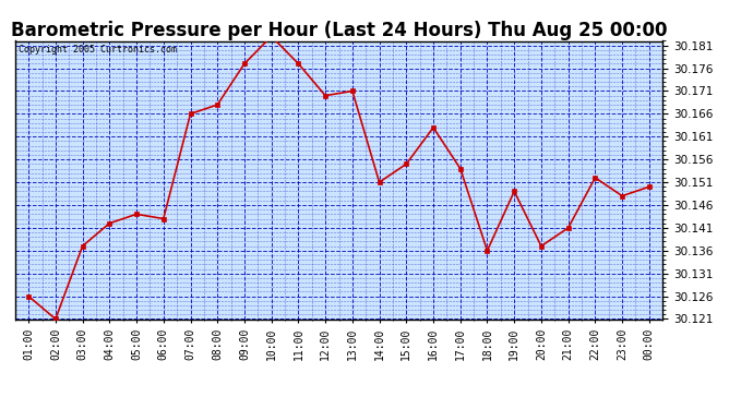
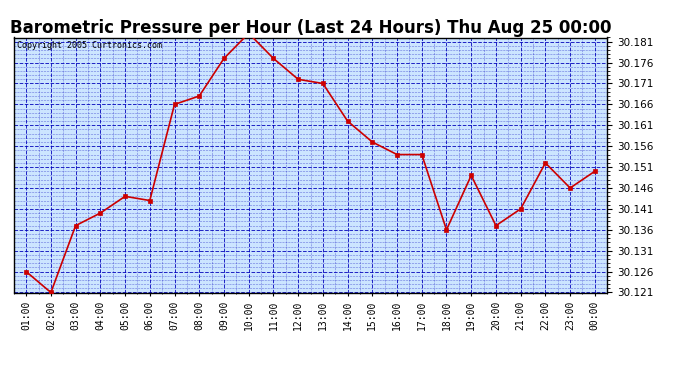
04:00: 30.142 -> 30.140
12:00: 30.170 -> 30.172
14:00: 30.151 -> 30.162
15:00: 30.155 -> 30.157
16:00: 30.163 -> 30.154
23:00: 30.148 -> 30.146
